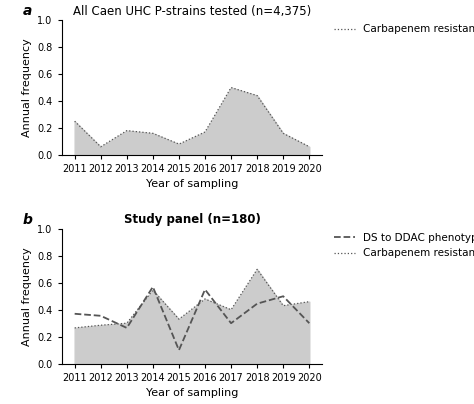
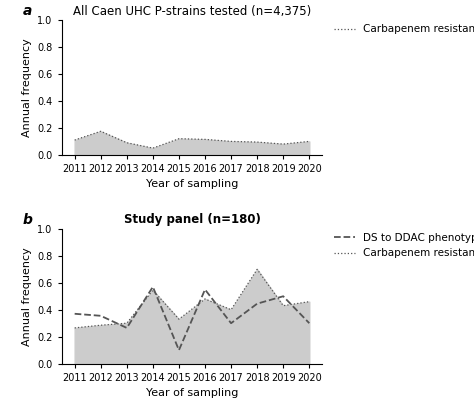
All Caen UHC P-strains tested (n=4,375)/2011: 0.25 -> 0.11
All Caen UHC P-strains tested (n=4,375)/2012: 0.06 -> 0.17
All Caen UHC P-strains tested (n=4,375)/2013: 0.18 -> 0.09
All Caen UHC P-strains tested (n=4,375)/2014: 0.16 -> 0.05
All Caen UHC P-strains tested (n=4,375)/2015: 0.08 -> 0.12
All Caen UHC P-strains tested (n=4,375)/2016: 0.17 -> 0.12
All Caen UHC P-strains tested (n=4,375)/2017: 0.50 -> 0.10
All Caen UHC P-strains tested (n=4,375)/2018: 0.44 -> 0.10
All Caen UHC P-strains tested (n=4,375)/2019: 0.16 -> 0.08
All Caen UHC P-strains tested (n=4,375)/2020: 0.06 -> 0.10
